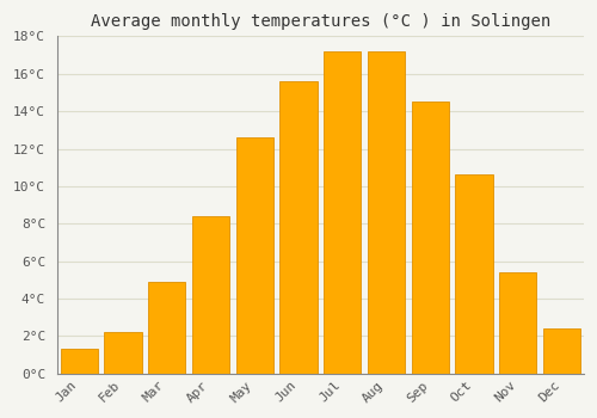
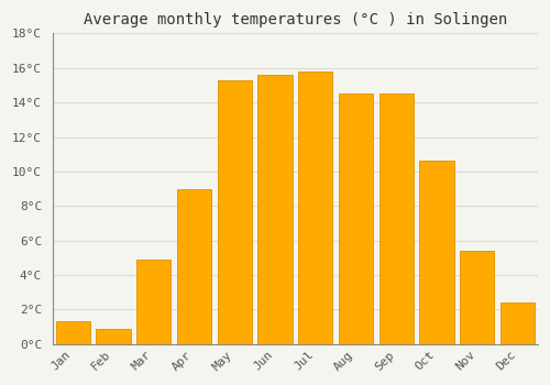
Feb: 2.2°C -> 0.9°C
Apr: 8.4°C -> 9.0°C
May: 12.6°C -> 15.3°C
Jul: 17.2°C -> 15.8°C
Aug: 17.2°C -> 14.5°C
